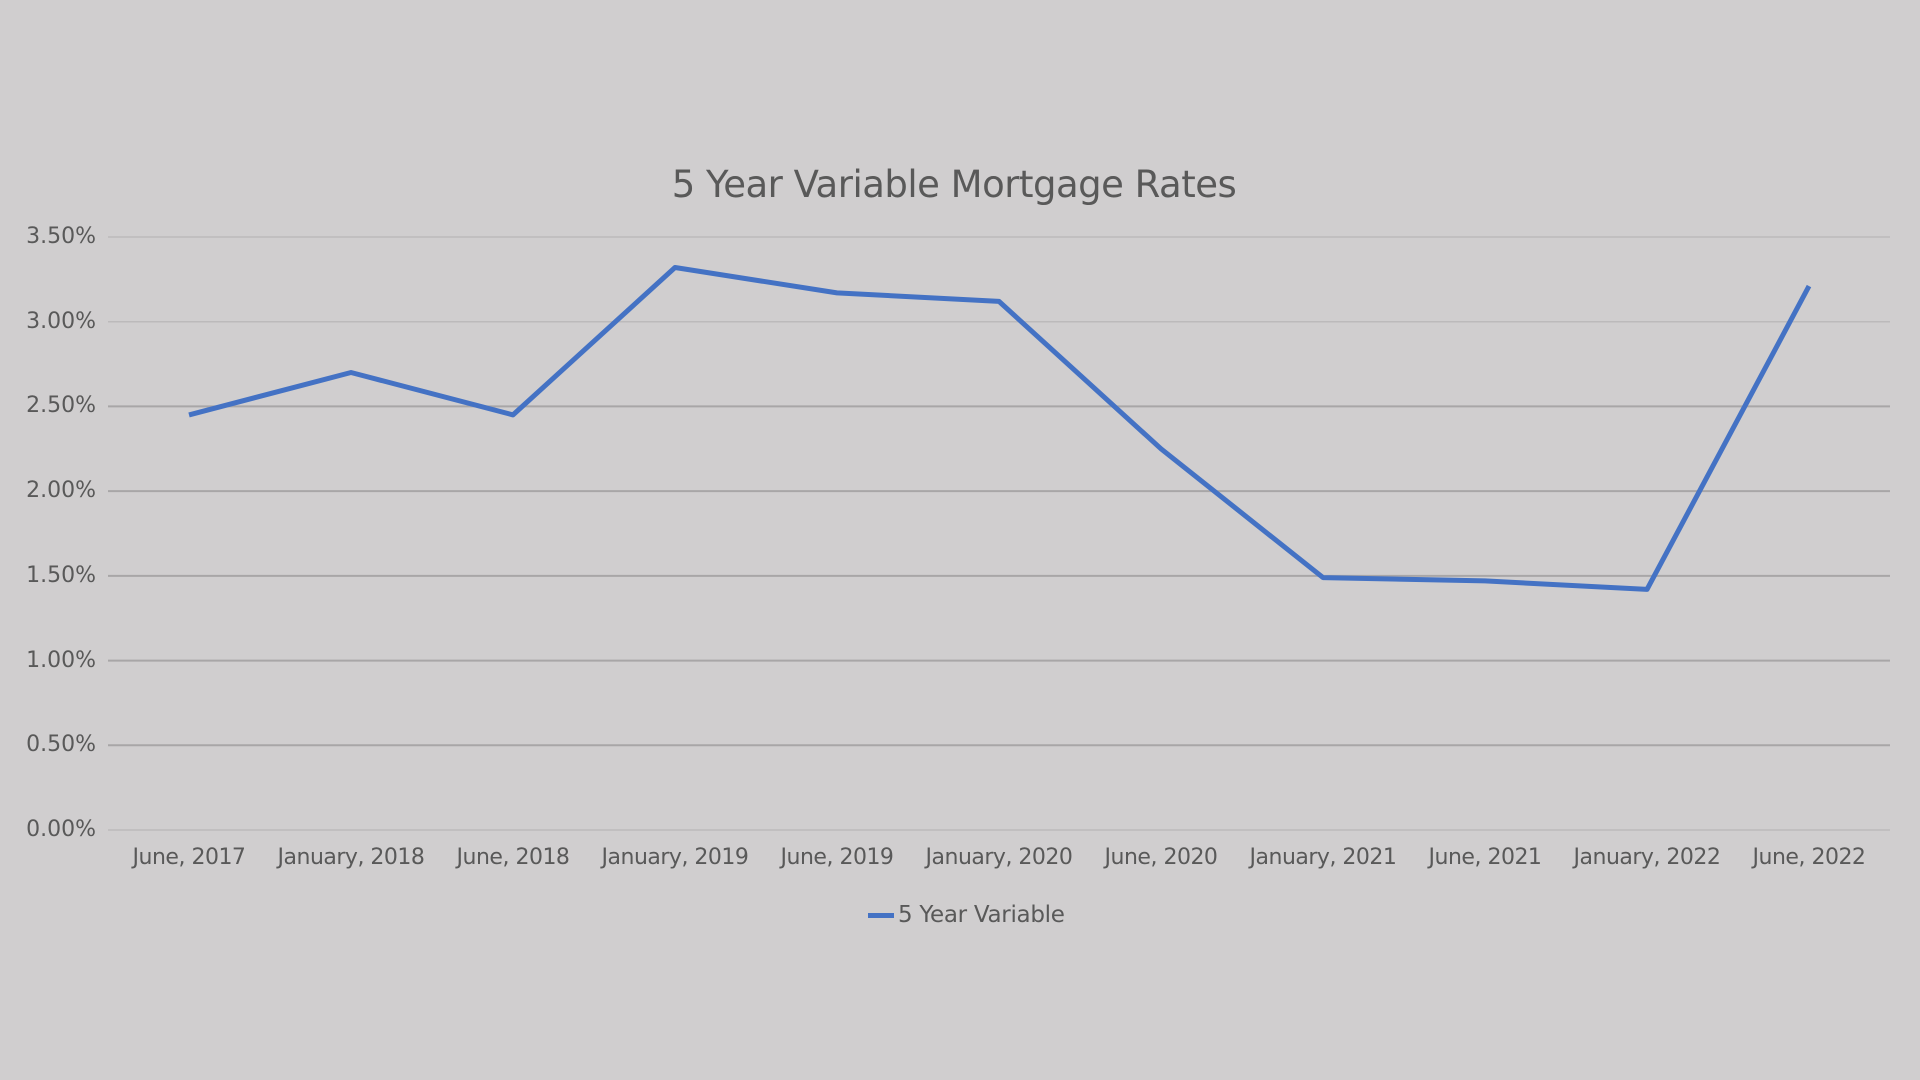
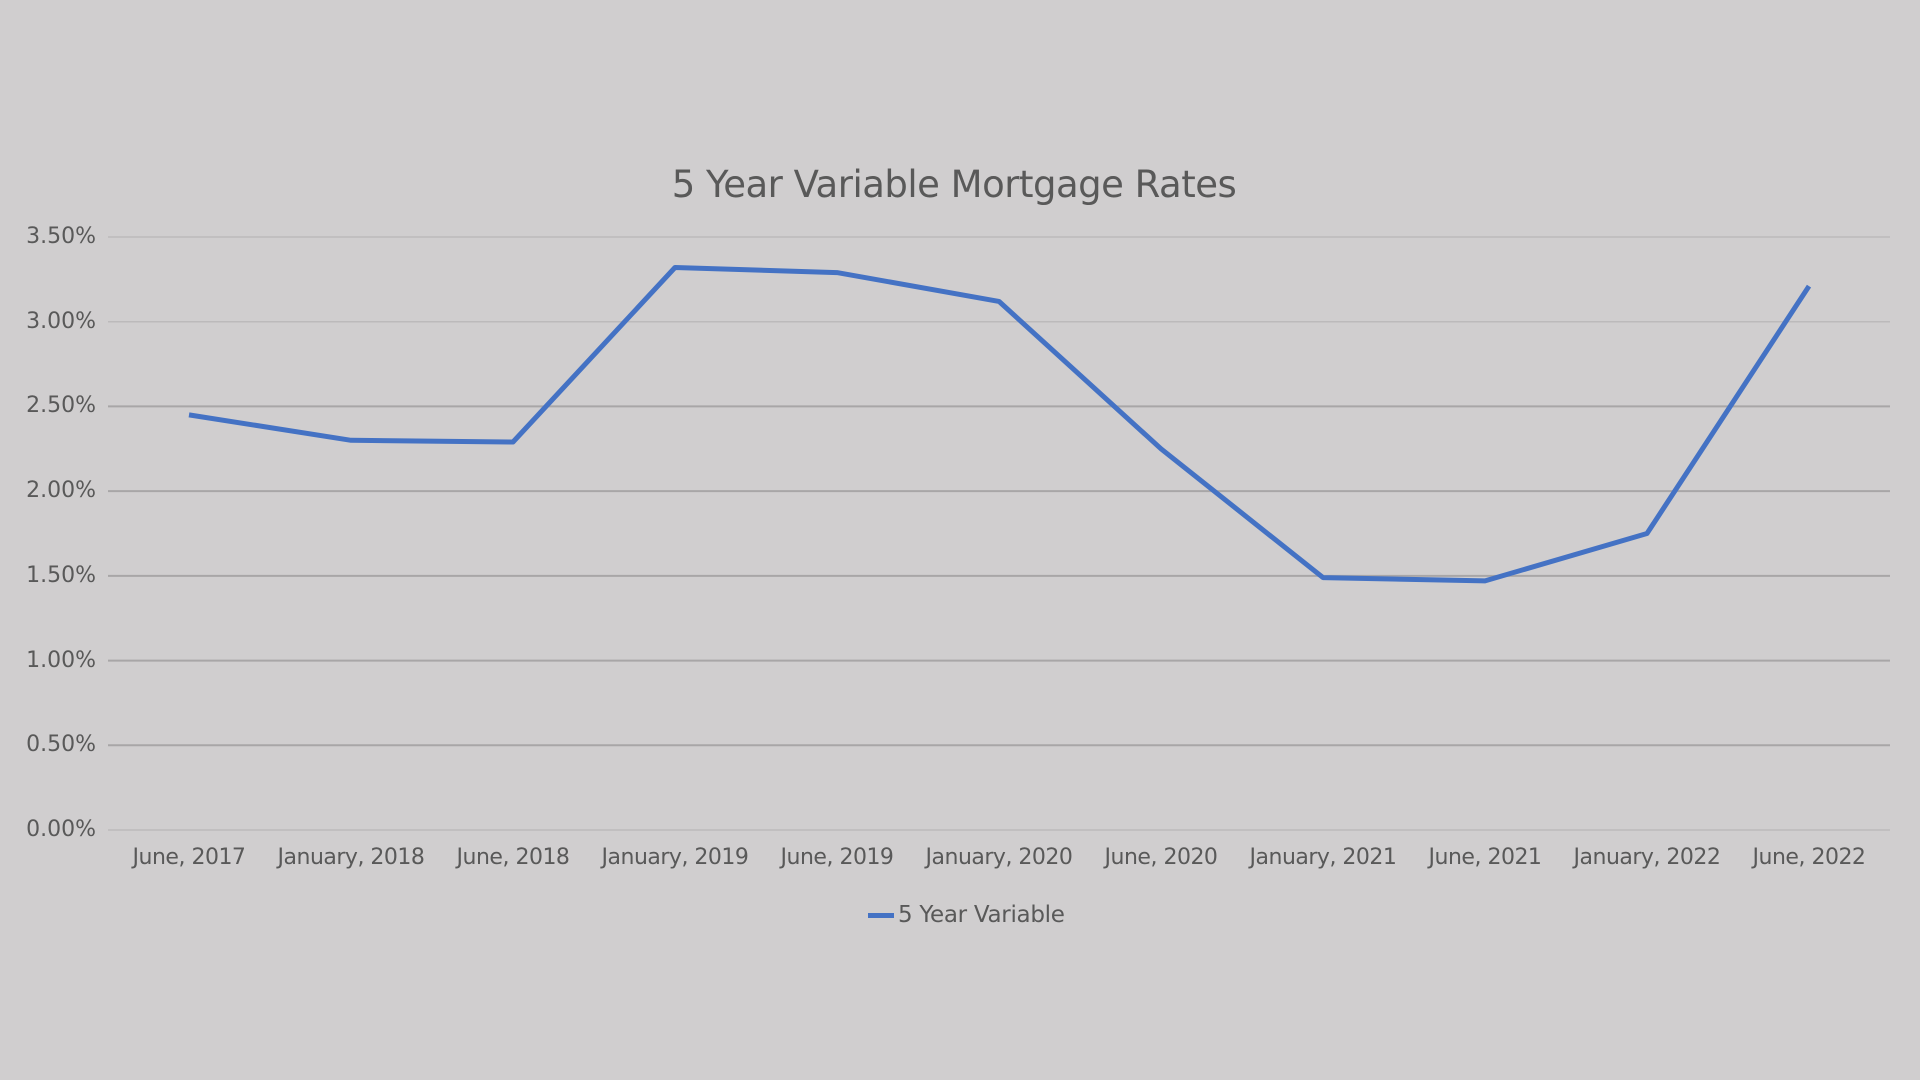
January, 2018: 2.70% -> 2.30%
June, 2018: 2.45% -> 2.29%
June, 2019: 3.17% -> 3.29%
January, 2022: 1.42% -> 1.75%
